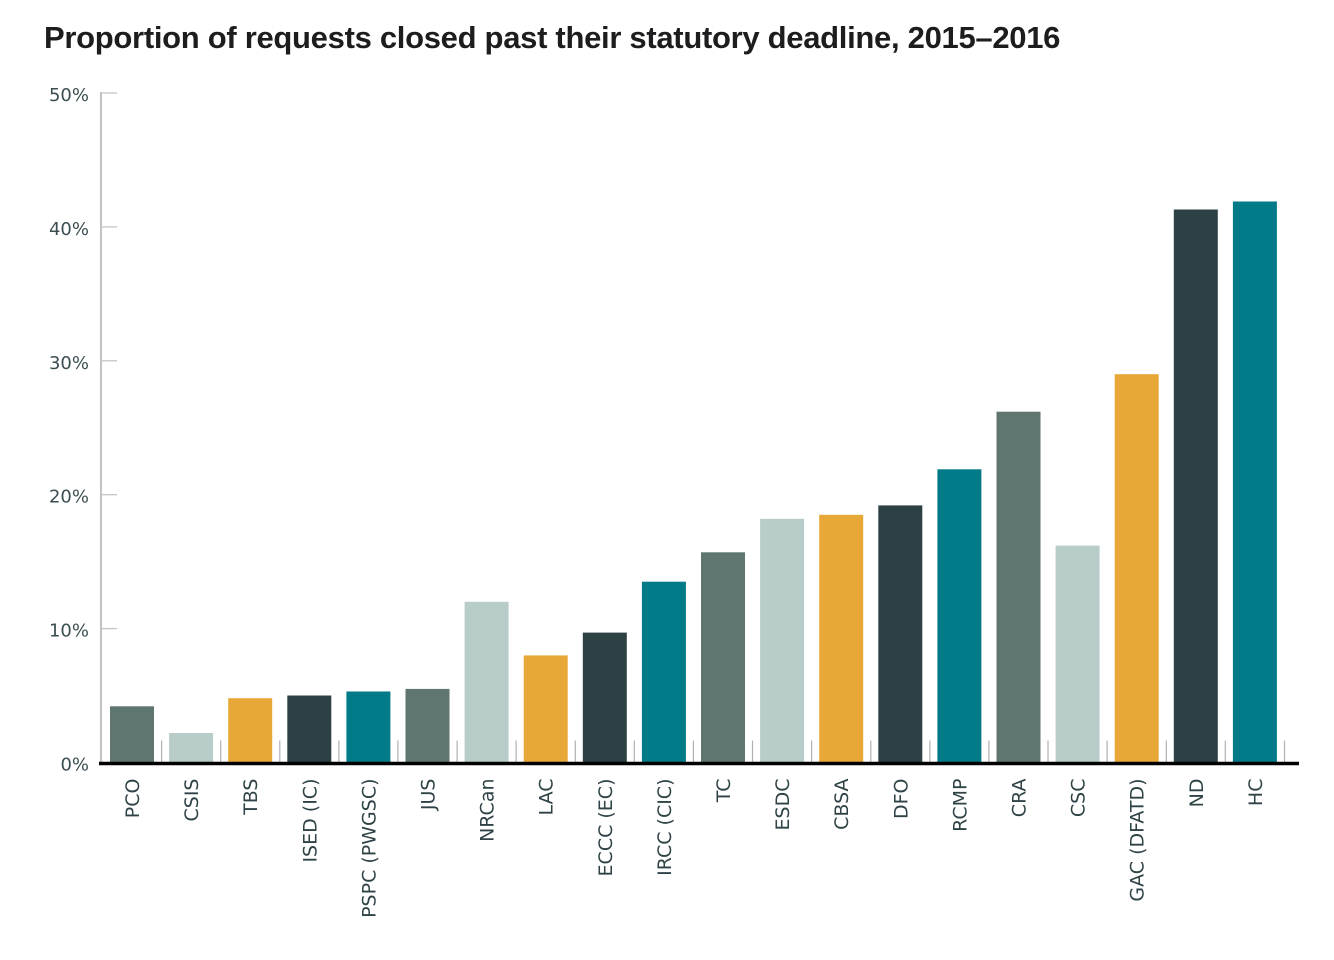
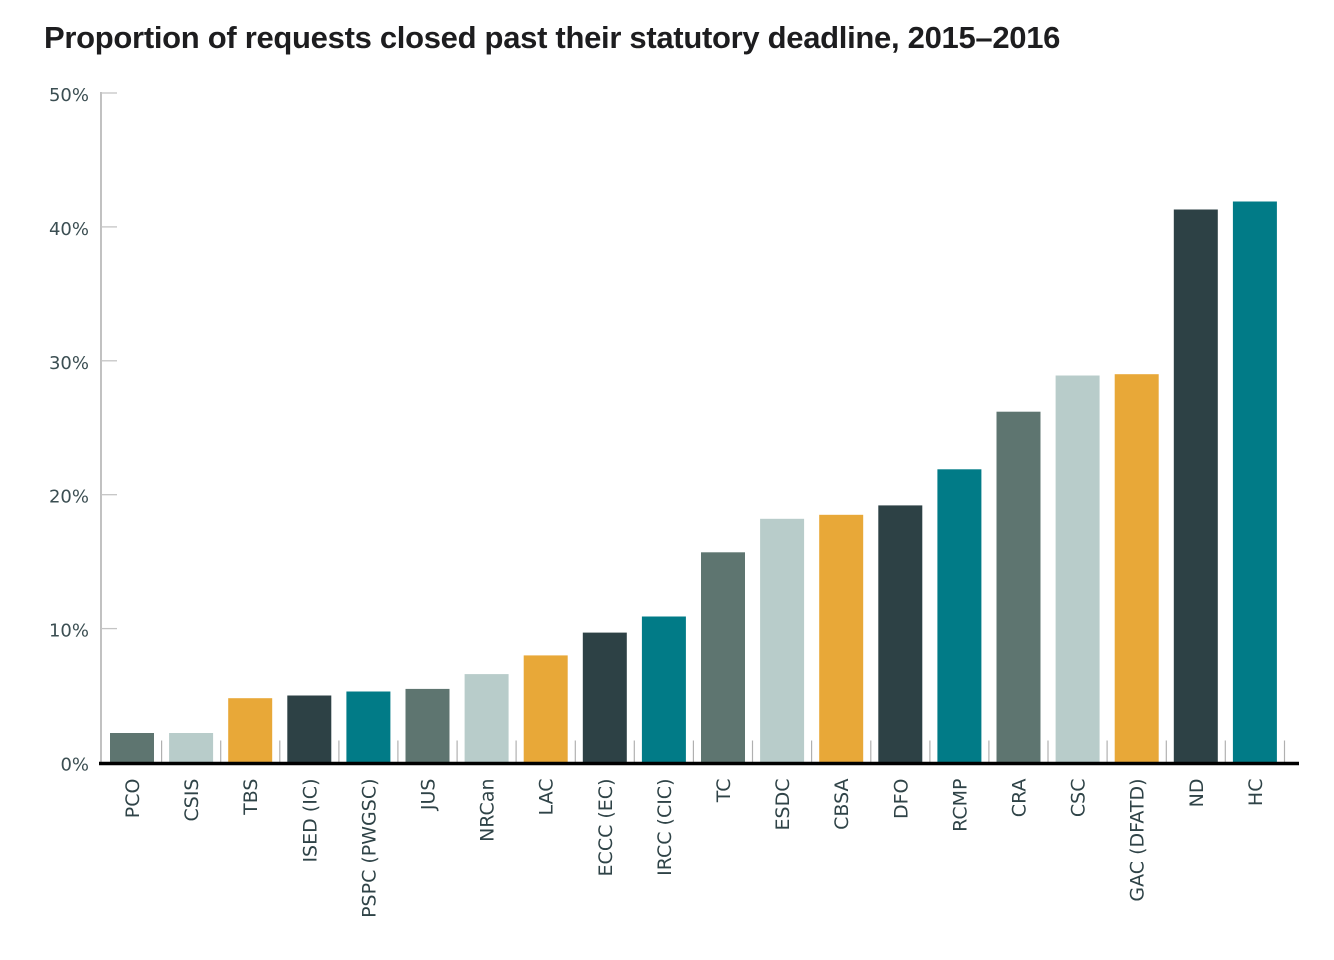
PCO: 4.2% -> 2.2%
NRCan: 12.0% -> 6.6%
IRCC (CIC): 13.5% -> 10.9%
CSC: 16.2% -> 28.9%
